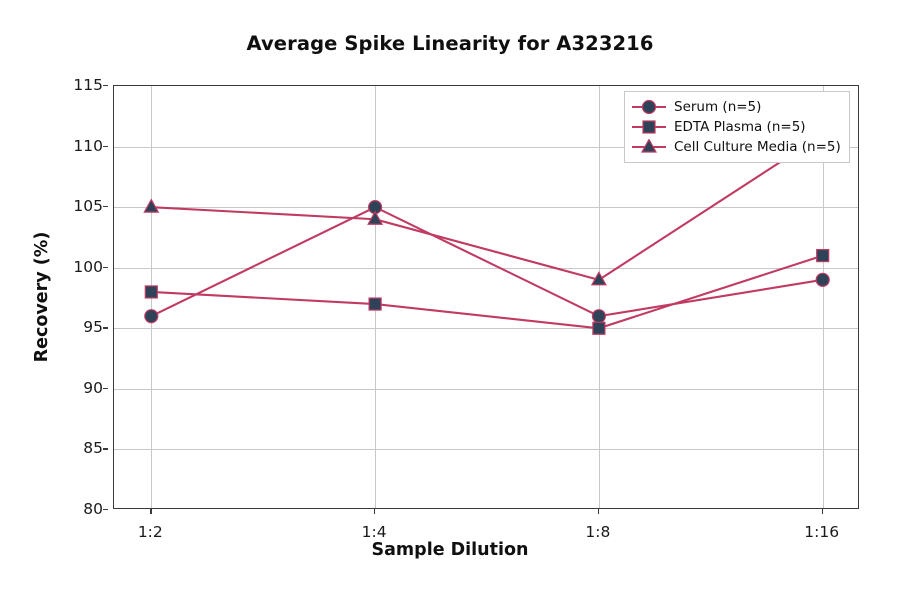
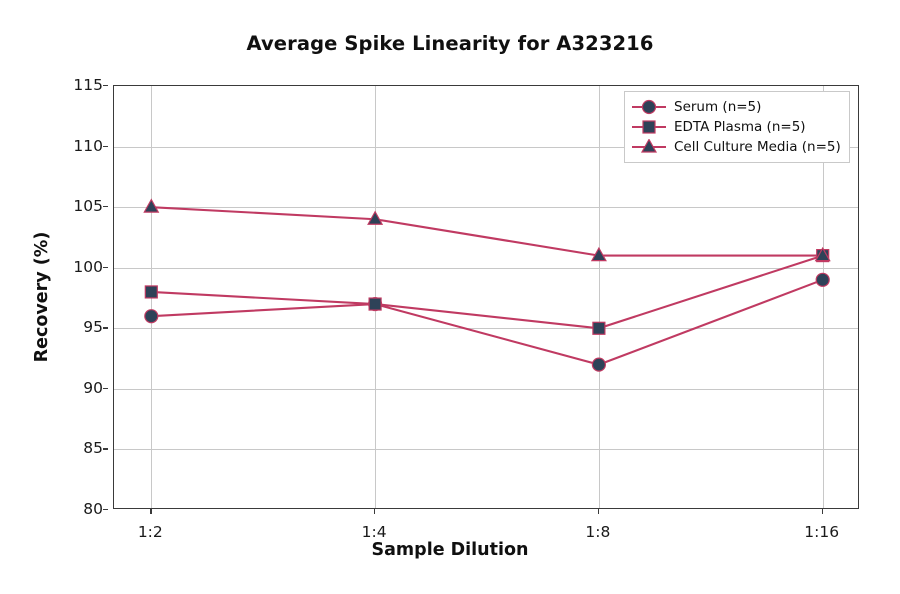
Serum (n=5)/1:4: 105 -> 97
Serum (n=5)/1:8: 96 -> 92
Cell Culture Media (n=5)/1:8: 99 -> 101
Cell Culture Media (n=5)/1:16: 111 -> 101
